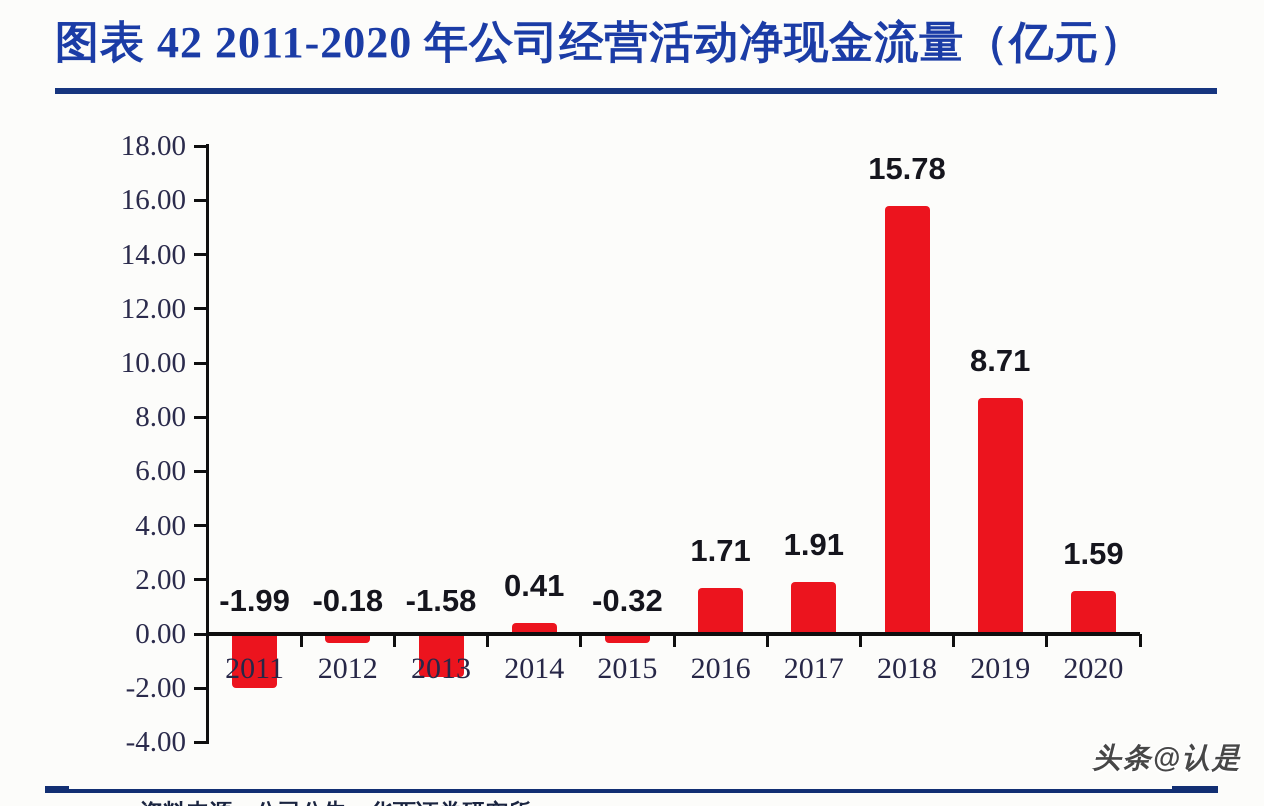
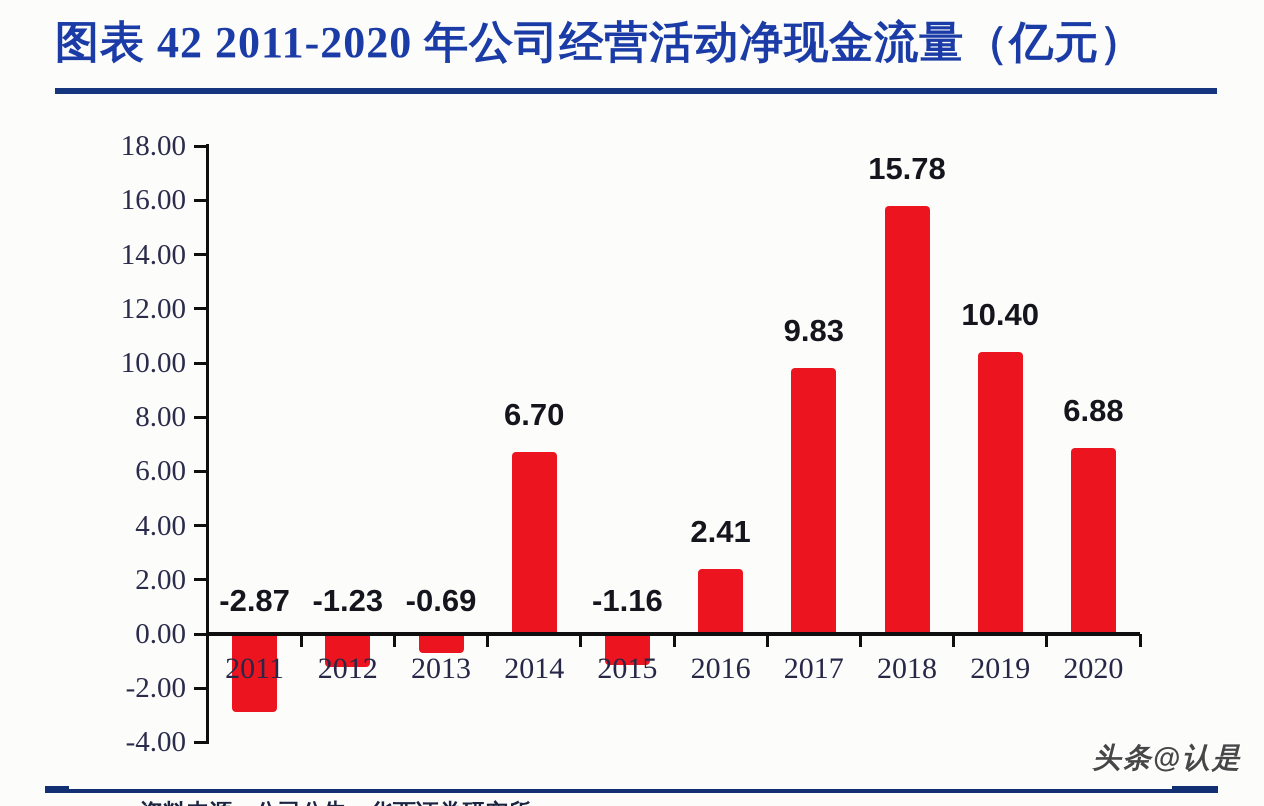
2011: -1.99 -> -2.87
2012: -0.18 -> -1.23
2013: -1.58 -> -0.69
2014: 0.41 -> 6.70
2015: -0.32 -> -1.16
2016: 1.71 -> 2.41
2017: 1.91 -> 9.83
2019: 8.71 -> 10.40
2020: 1.59 -> 6.88
